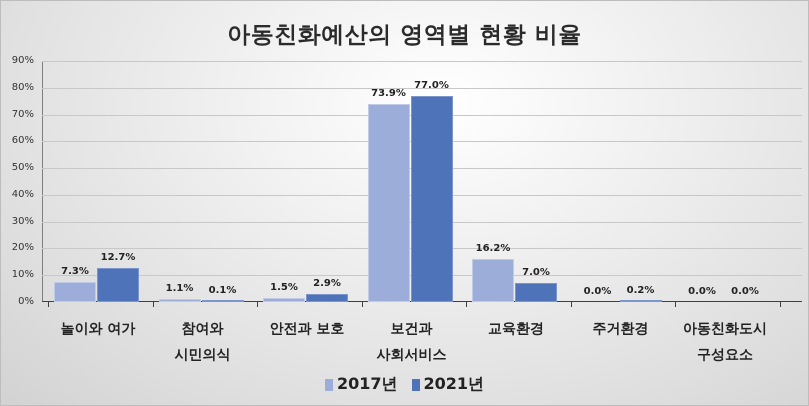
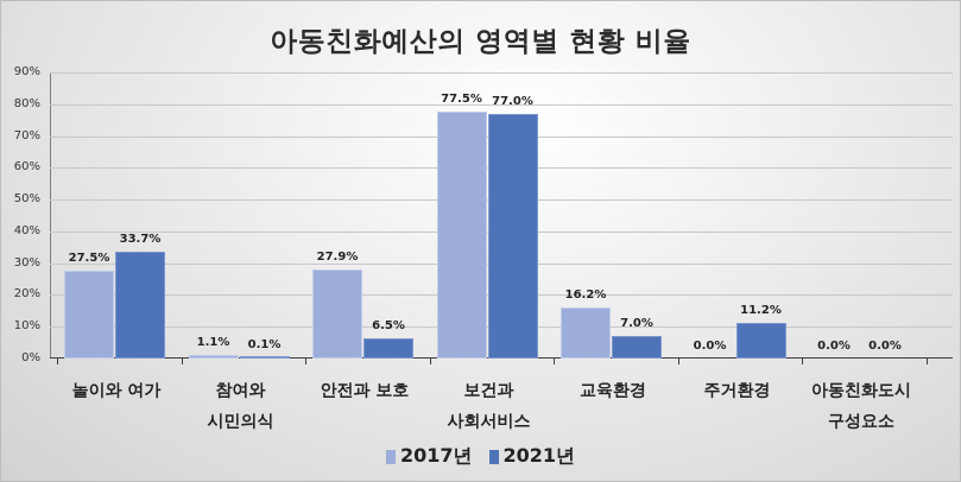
2017년/놀이와 여가: 7.3% -> 27.5%
2021년/놀이와 여가: 12.7% -> 33.7%
2017년/안전과 보호: 1.5% -> 27.9%
2021년/안전과 보호: 2.9% -> 6.5%
2017년/보건과 사회서비스: 73.9% -> 77.5%
2021년/주거환경: 0.2% -> 11.2%
